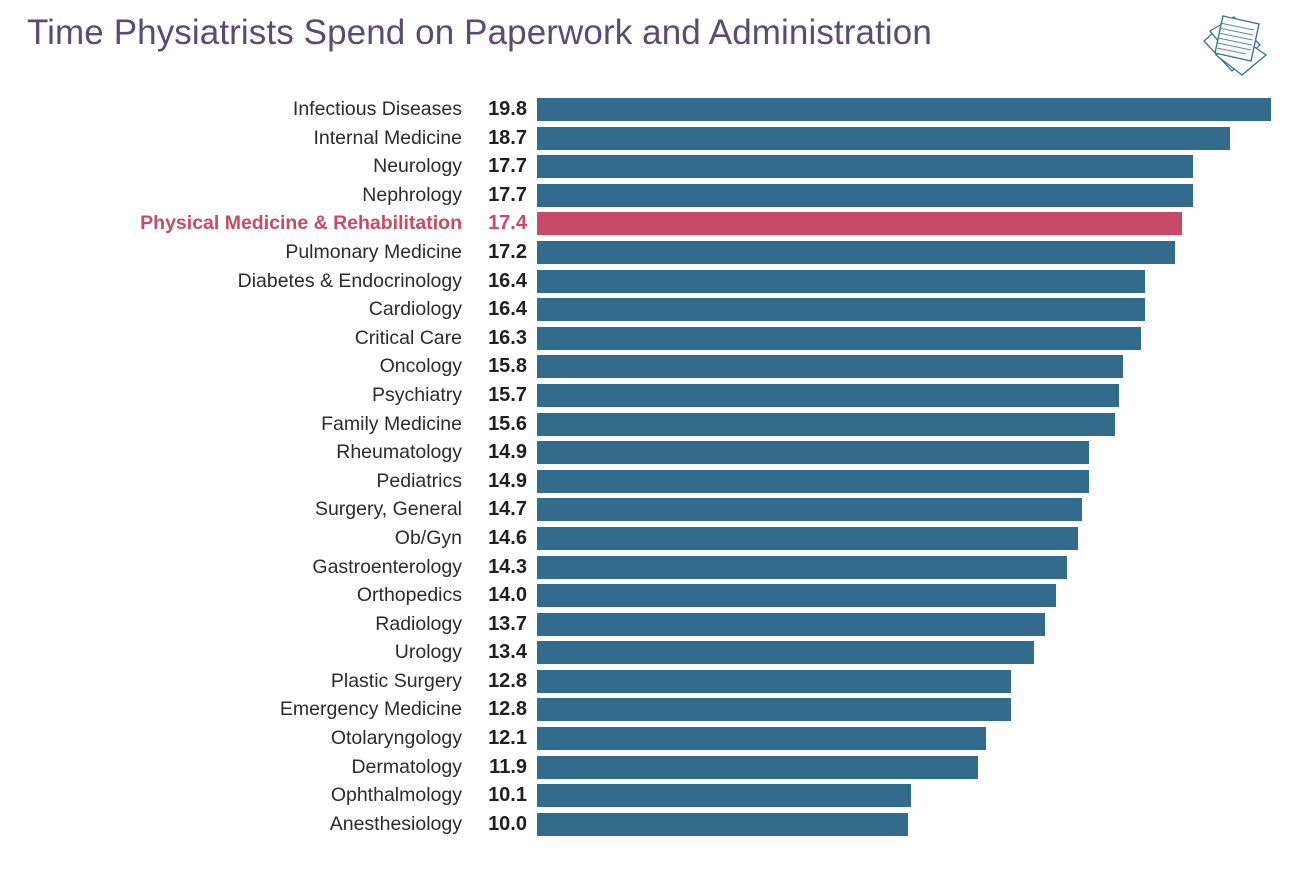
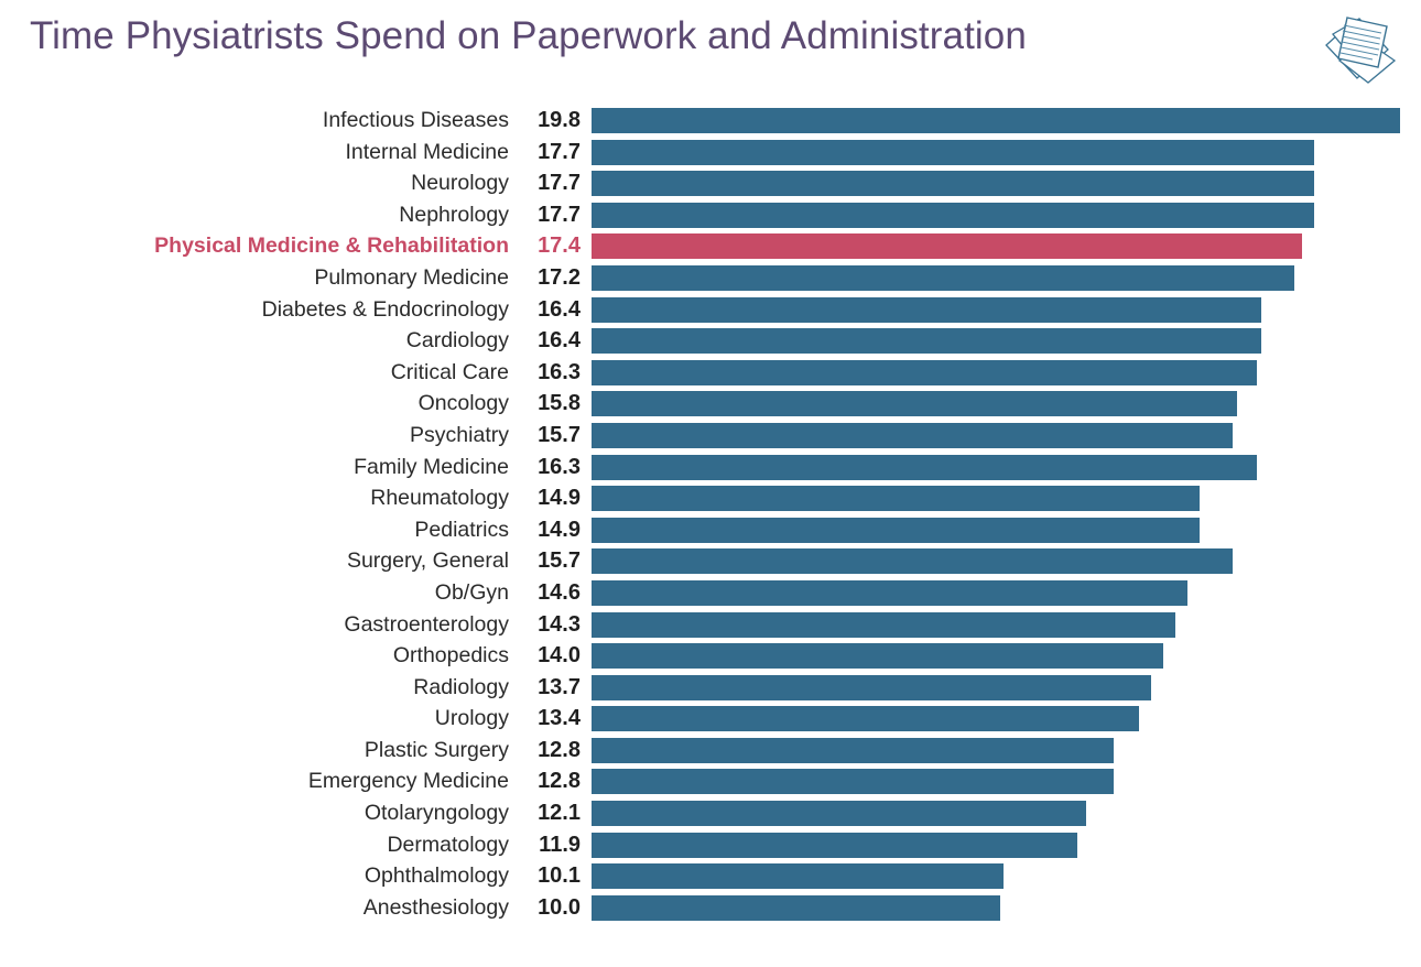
Internal Medicine: 18.7 -> 17.7
Family Medicine: 15.6 -> 16.3
Surgery, General: 14.7 -> 15.7
